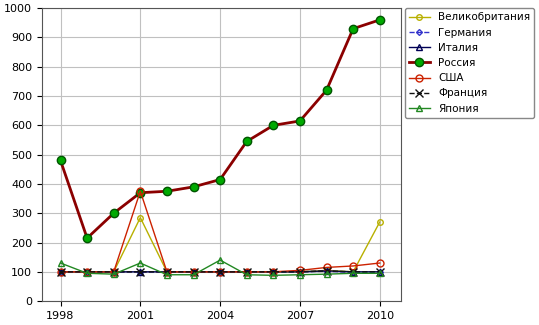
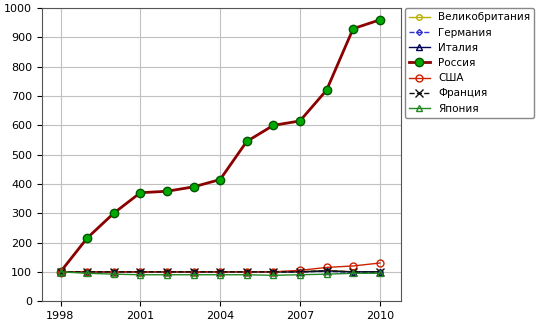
Россия/1998: 480 -> 100
Япония/1998: 130 -> 100
Великобритания/2001: 285 -> 100
США/2001: 375 -> 100
Япония/2001: 130 -> 90
Япония/2004: 140 -> 90
Великобритания/2010: 270 -> 100
